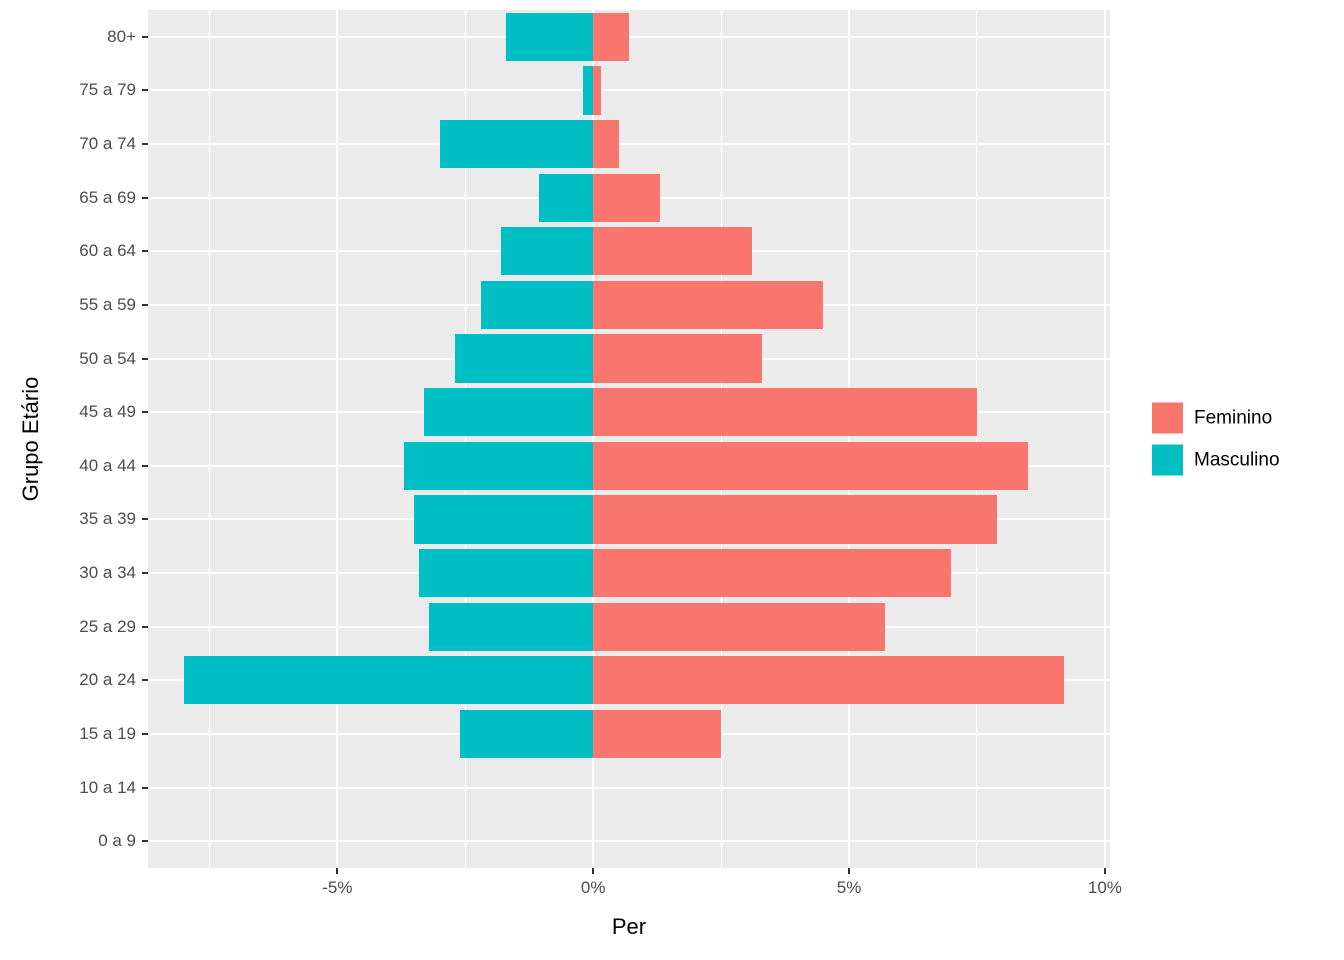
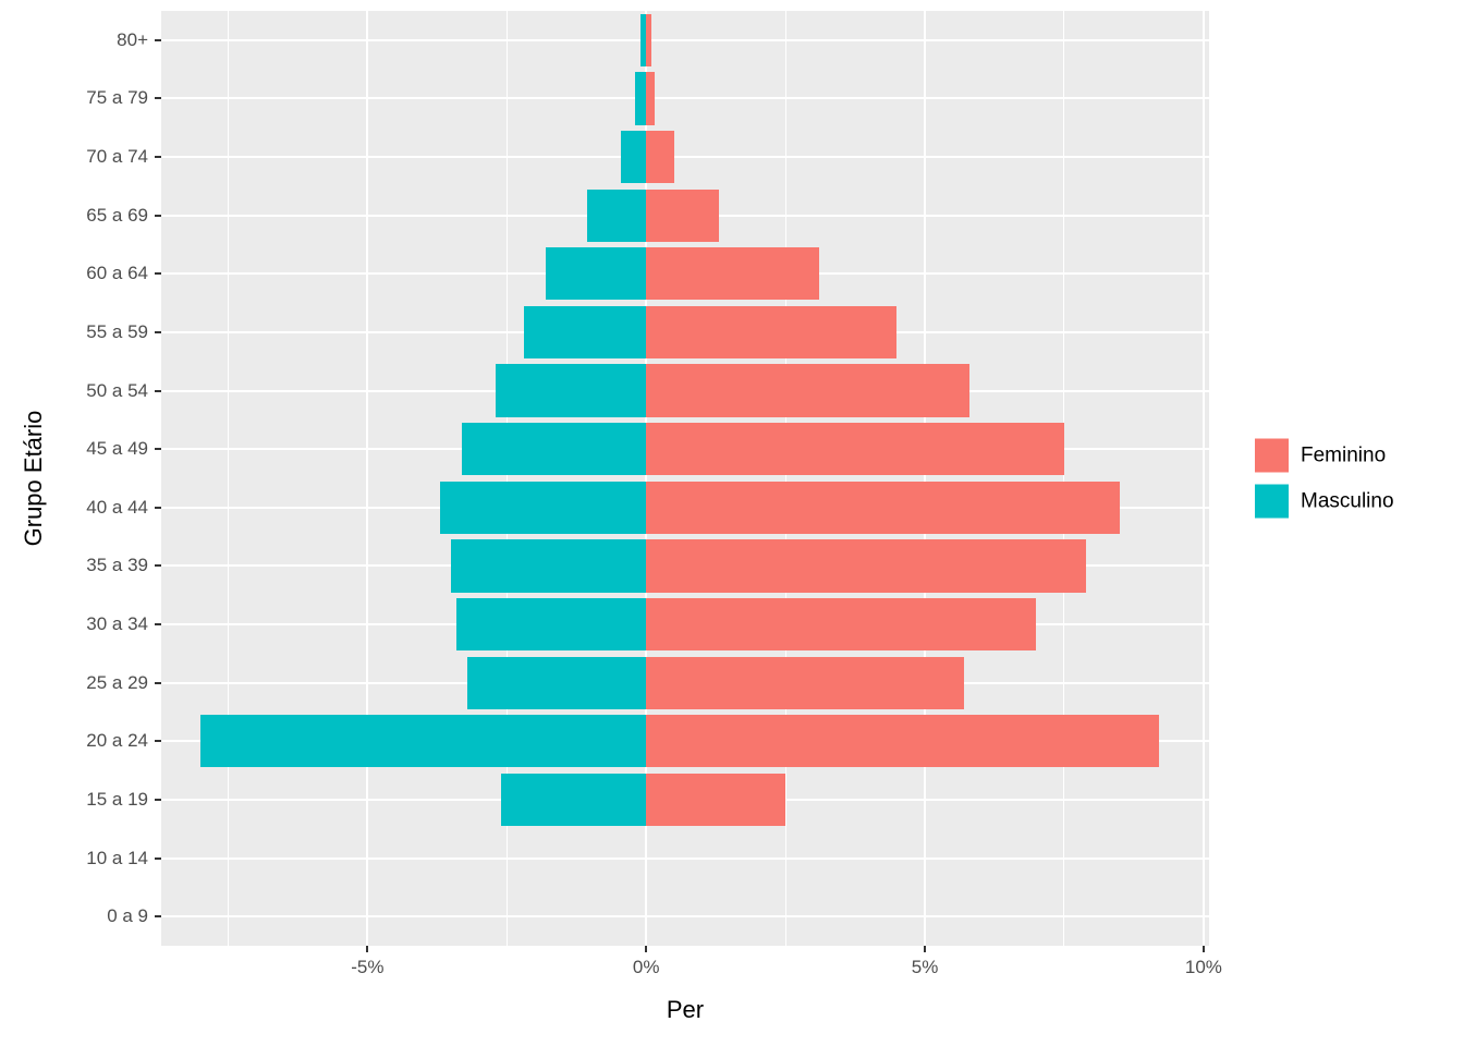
Feminino/50 a 54: 3.3% -> 5.8%
Masculino/70 a 74: -3.0% -> -0.5%
Feminino/80+: 0.7% -> 0.1%
Masculino/80+: -1.7% -> -0.1%
